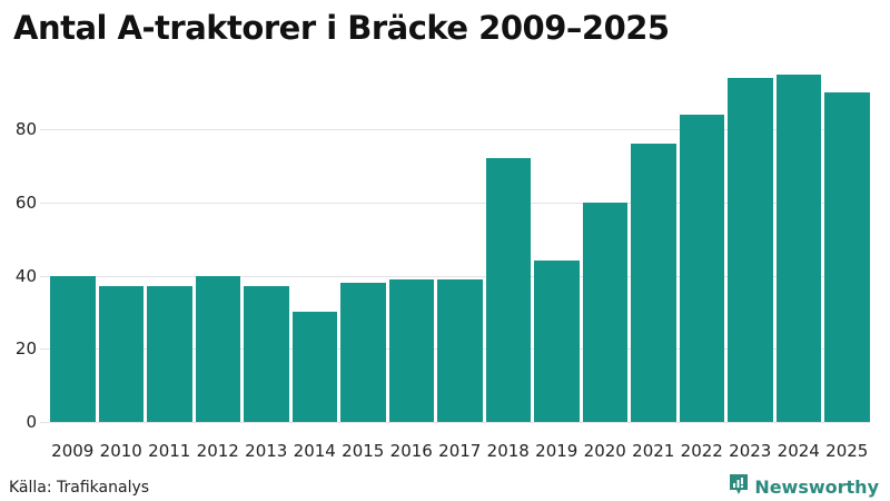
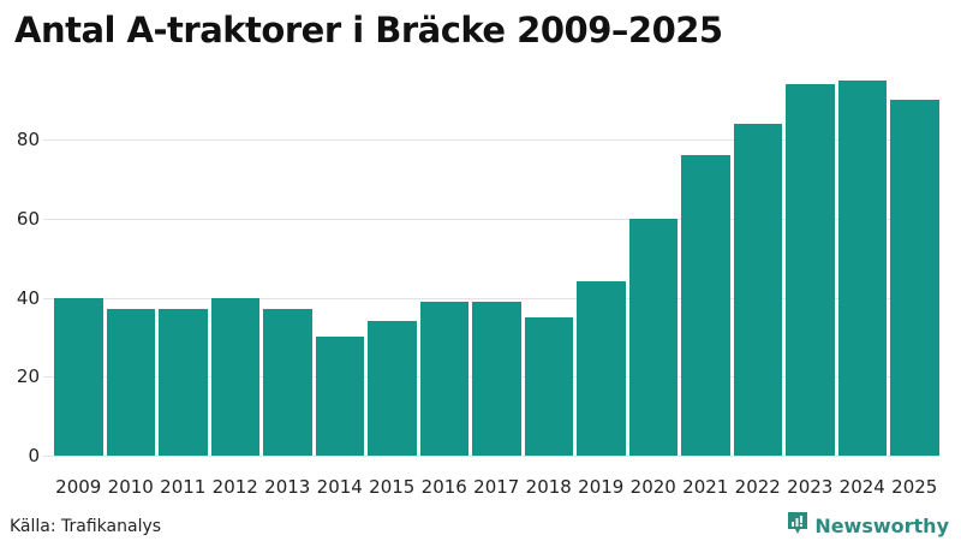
2015: 38 -> 34
2018: 72 -> 35
